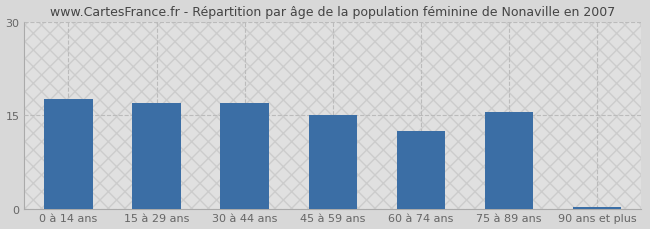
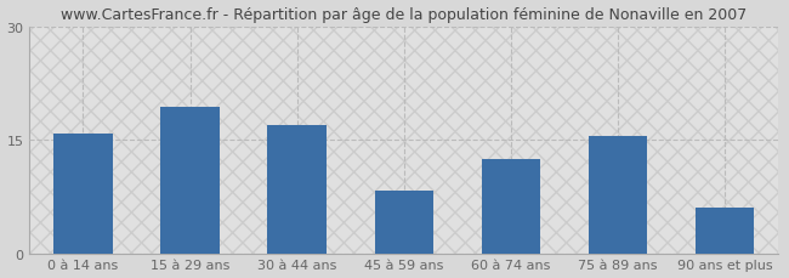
0 à 14 ans: 17.5 -> 15.8
15 à 29 ans: 17.0 -> 19.4
45 à 59 ans: 15.0 -> 8.2
90 ans et plus: 0.3 -> 6.0
